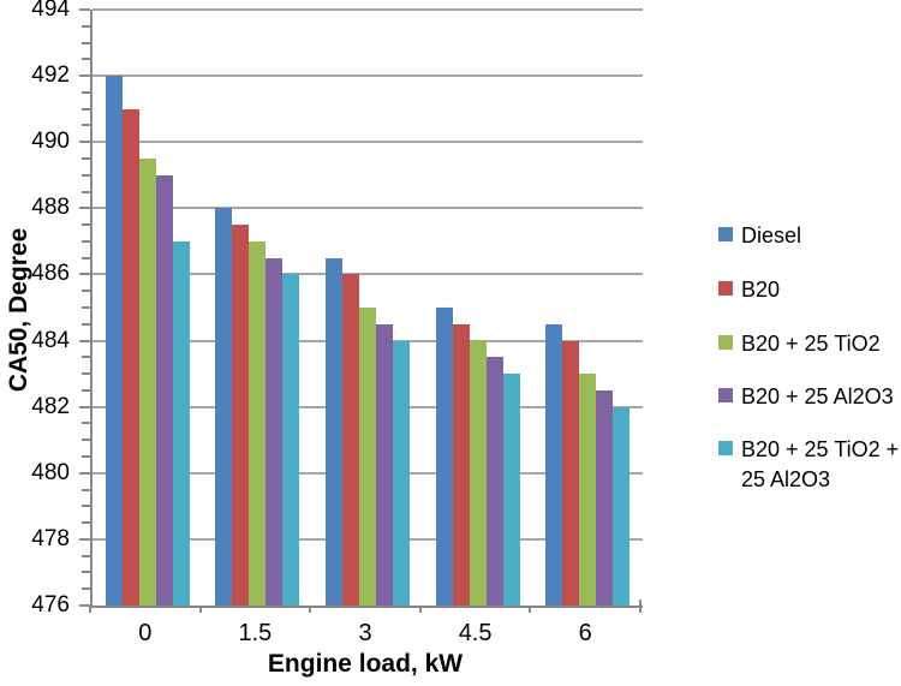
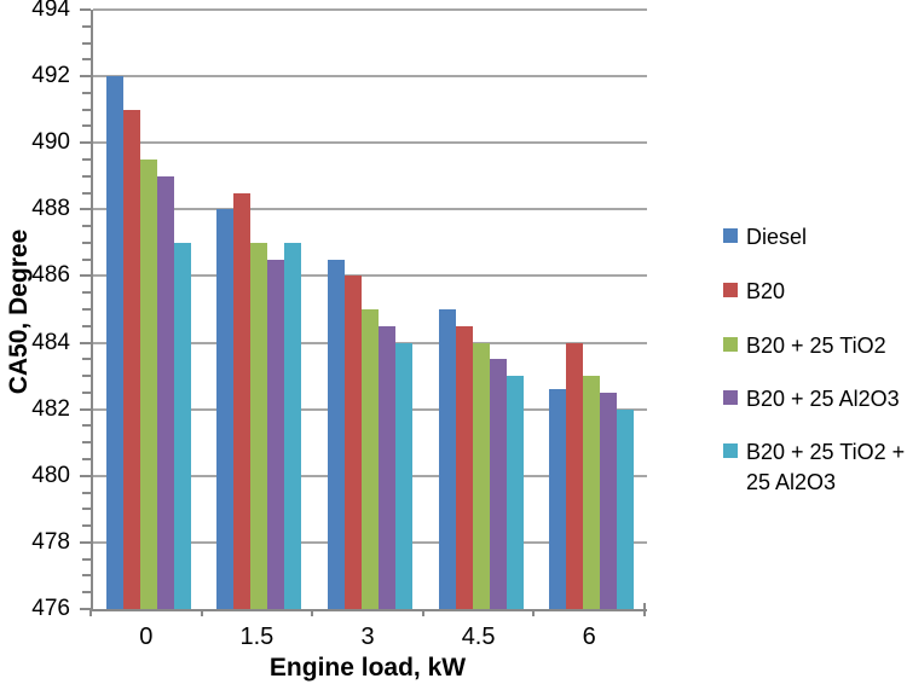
B20/1.5: 487.5 -> 488.5
B20 + 25 TiO2 + 25 Al2O3/1.5: 486 -> 487
Diesel/6: 484.5 -> 482.6
